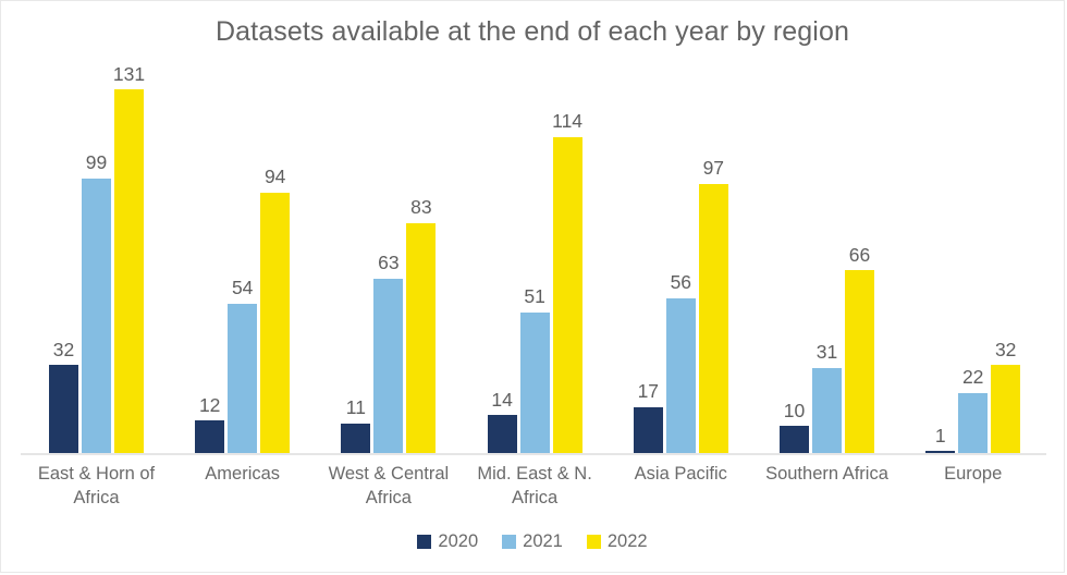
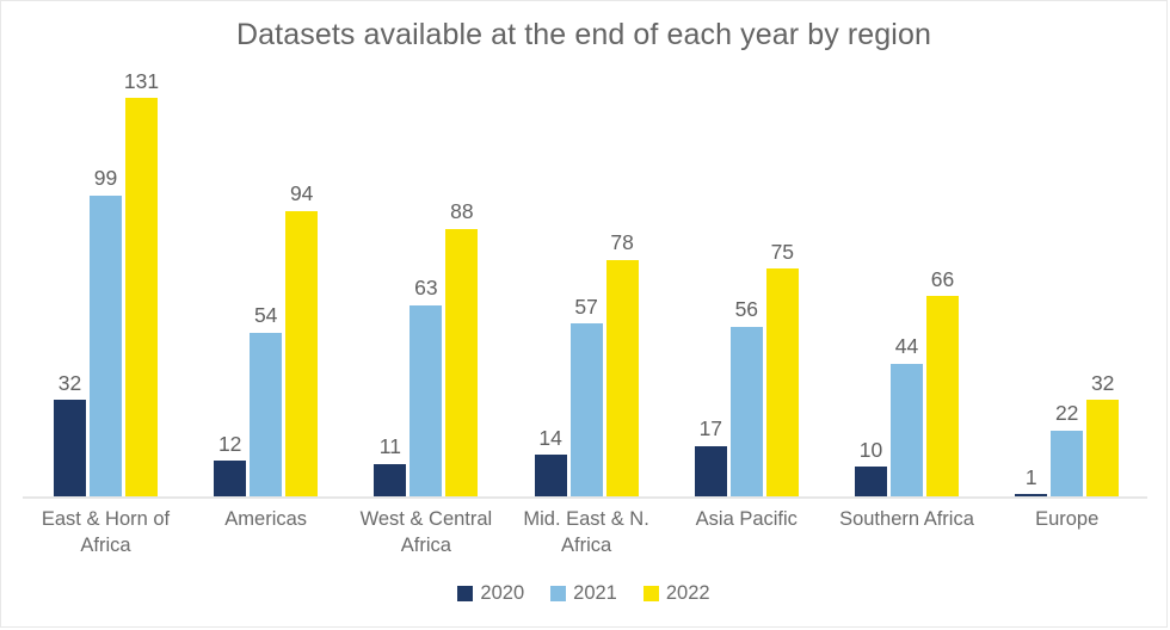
2022/West & Central Africa: 83 -> 88
2021/Mid. East & N. Africa: 51 -> 57
2022/Mid. East & N. Africa: 114 -> 78
2022/Asia Pacific: 97 -> 75
2021/Southern Africa: 31 -> 44
